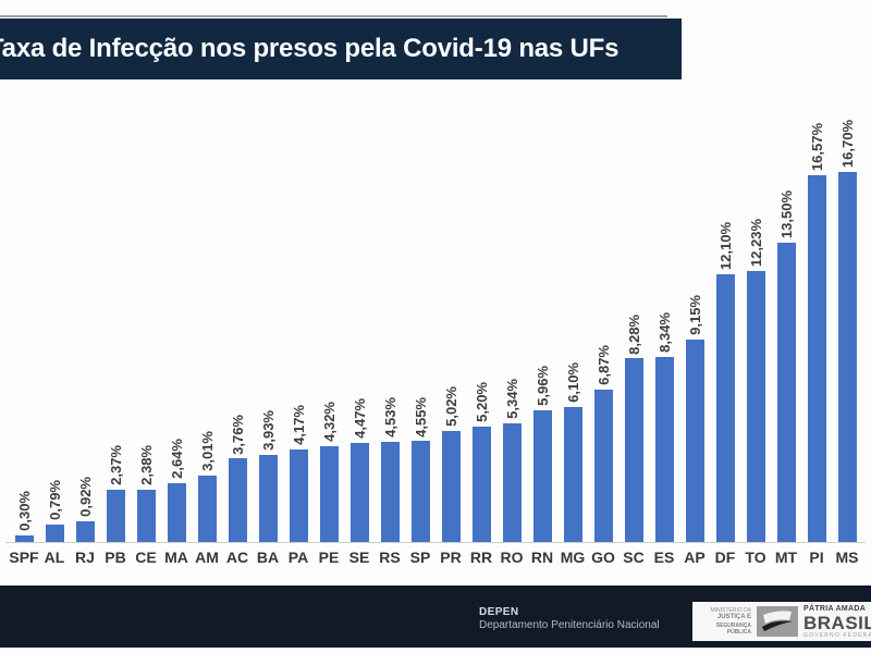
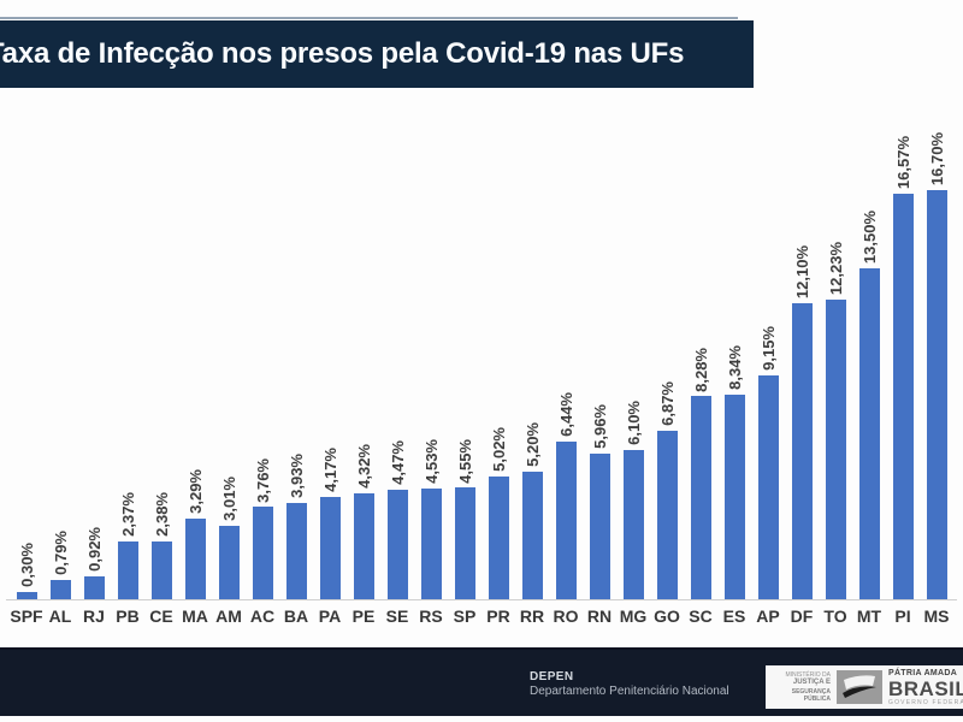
MA: 2,64% -> 3,29%
RO: 5,34% -> 6,44%
